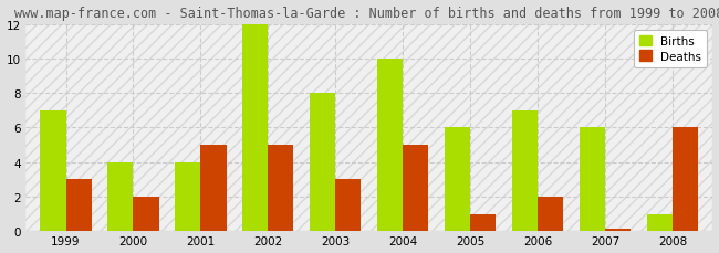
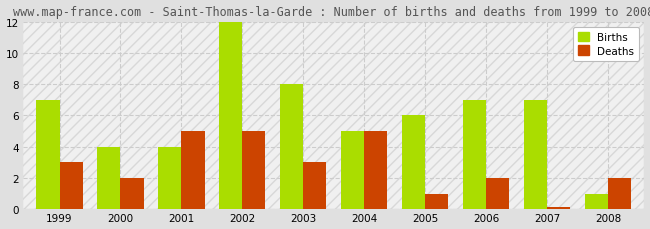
Births/2004: 10 -> 5
Births/2007: 6 -> 7
Deaths/2008: 6.0 -> 2.0
